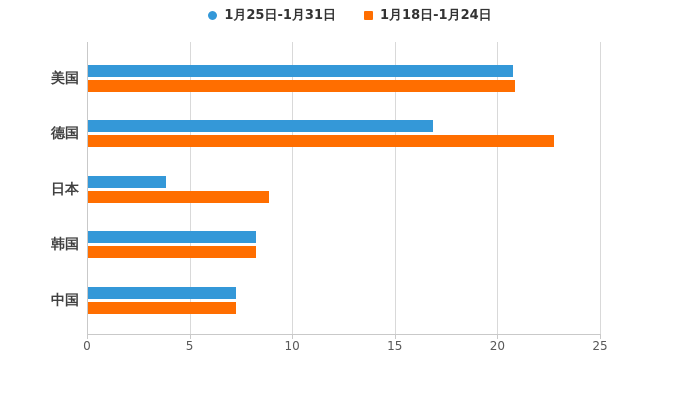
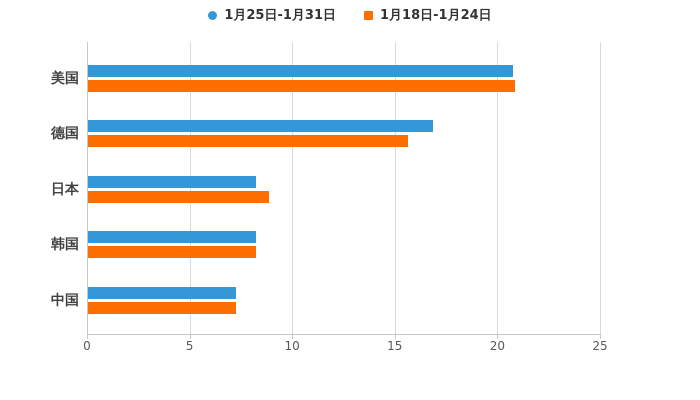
1月18日-1月24日/德国: 22.7 -> 15.6
1月25日-1月31日/日本: 3.8 -> 8.2
